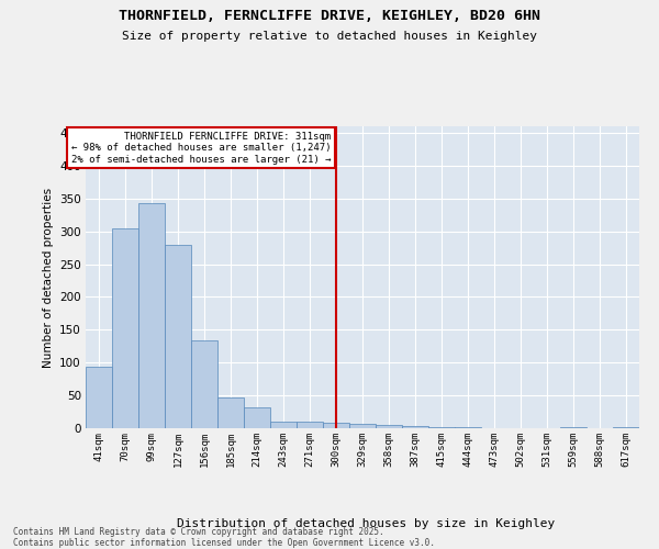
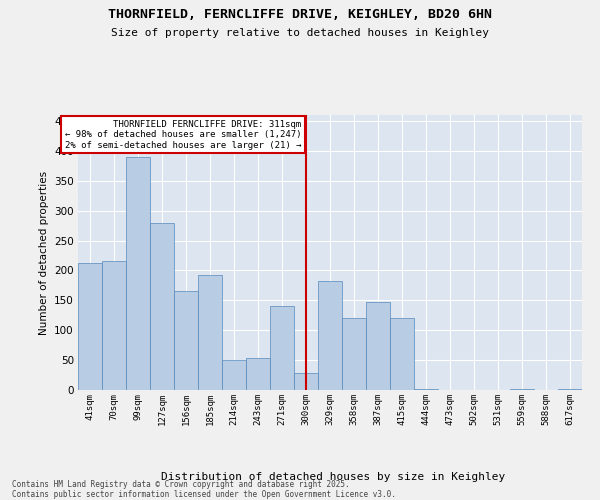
41sqm: 93 -> 212
70sqm: 305 -> 216
99sqm: 343 -> 390
156sqm: 133 -> 166
185sqm: 47 -> 192
214sqm: 32 -> 50
243sqm: 10 -> 54
271sqm: 10 -> 140
300sqm: 8 -> 28
329sqm: 6 -> 182
358sqm: 5 -> 120
387sqm: 3 -> 148
415sqm: 1 -> 120
